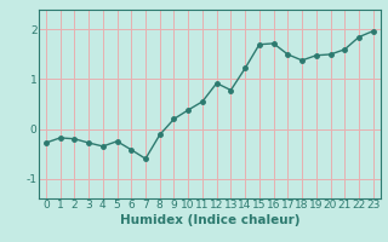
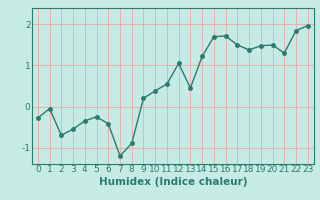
1: -0.18 -> -0.05
2: -0.20 -> -0.70
3: -0.28 -> -0.55
7: -0.60 -> -1.20
8: -0.12 -> -0.90
12: 0.92 -> 1.05
13: 0.78 -> 0.45
21: 1.60 -> 1.30
